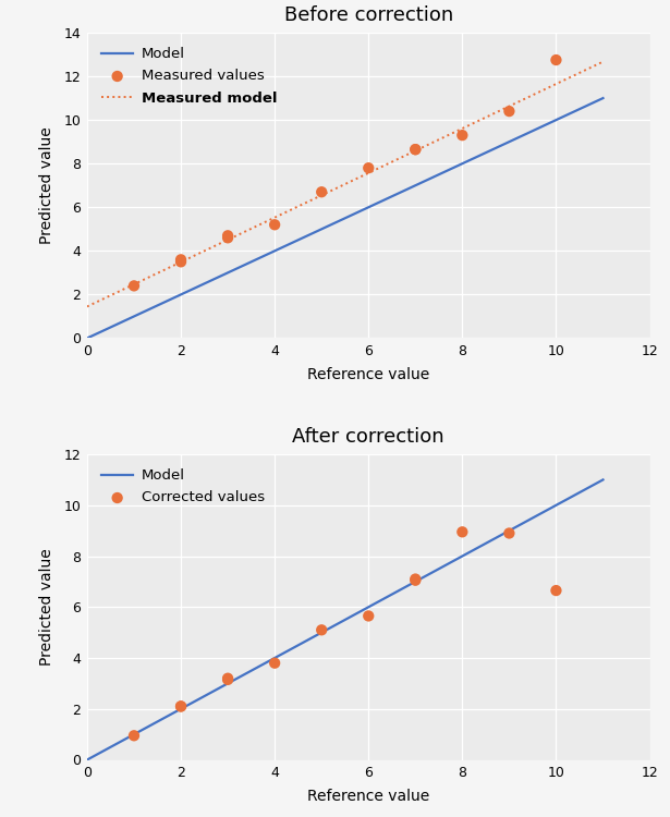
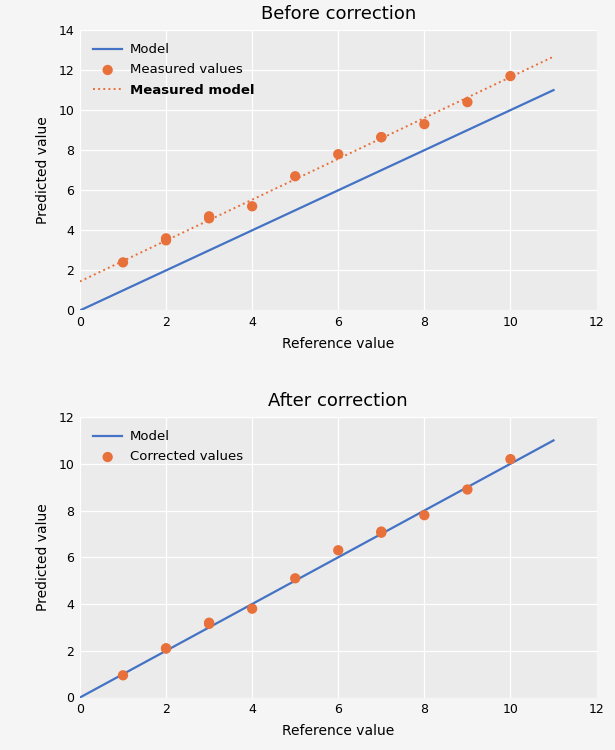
Before correction/10: 12.75 -> 11.70
After correction/6: 5.65 -> 6.30
After correction/8: 8.95 -> 7.80
After correction/10: 6.65 -> 10.20
